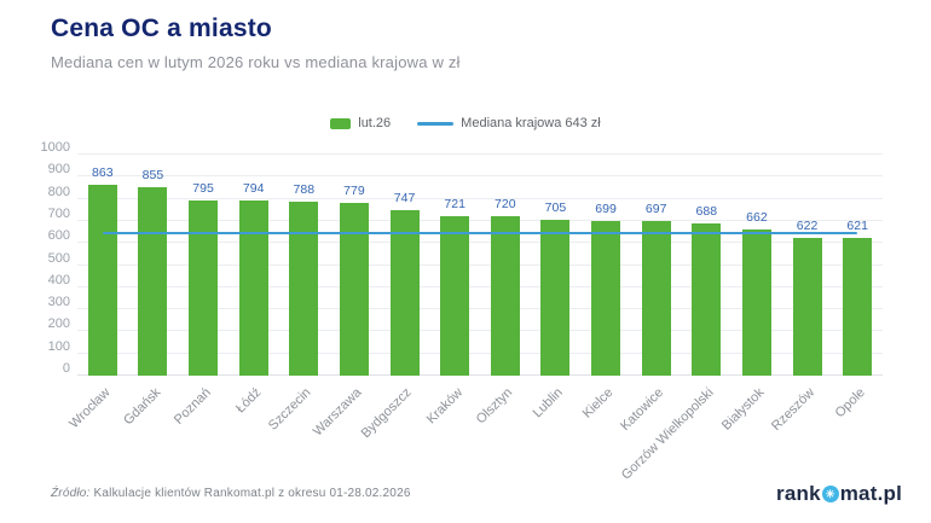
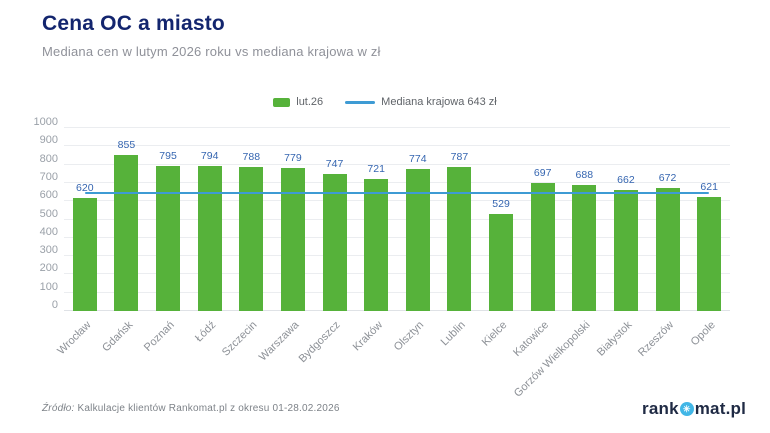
Wrocław: 863 -> 620
Olsztyn: 720 -> 774
Lublin: 705 -> 787
Kielce: 699 -> 529
Rzeszów: 622 -> 672
